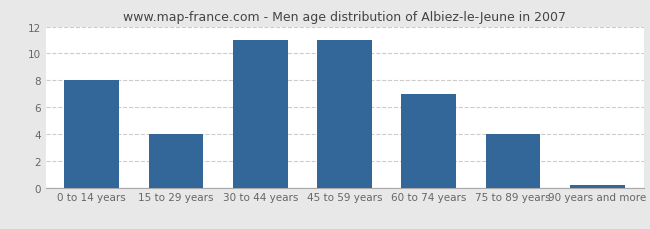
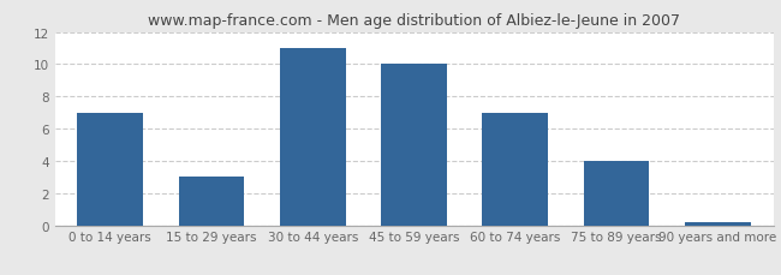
0 to 14 years: 8.0 -> 7.0
15 to 29 years: 4.0 -> 3.0
45 to 59 years: 11.0 -> 10.0
